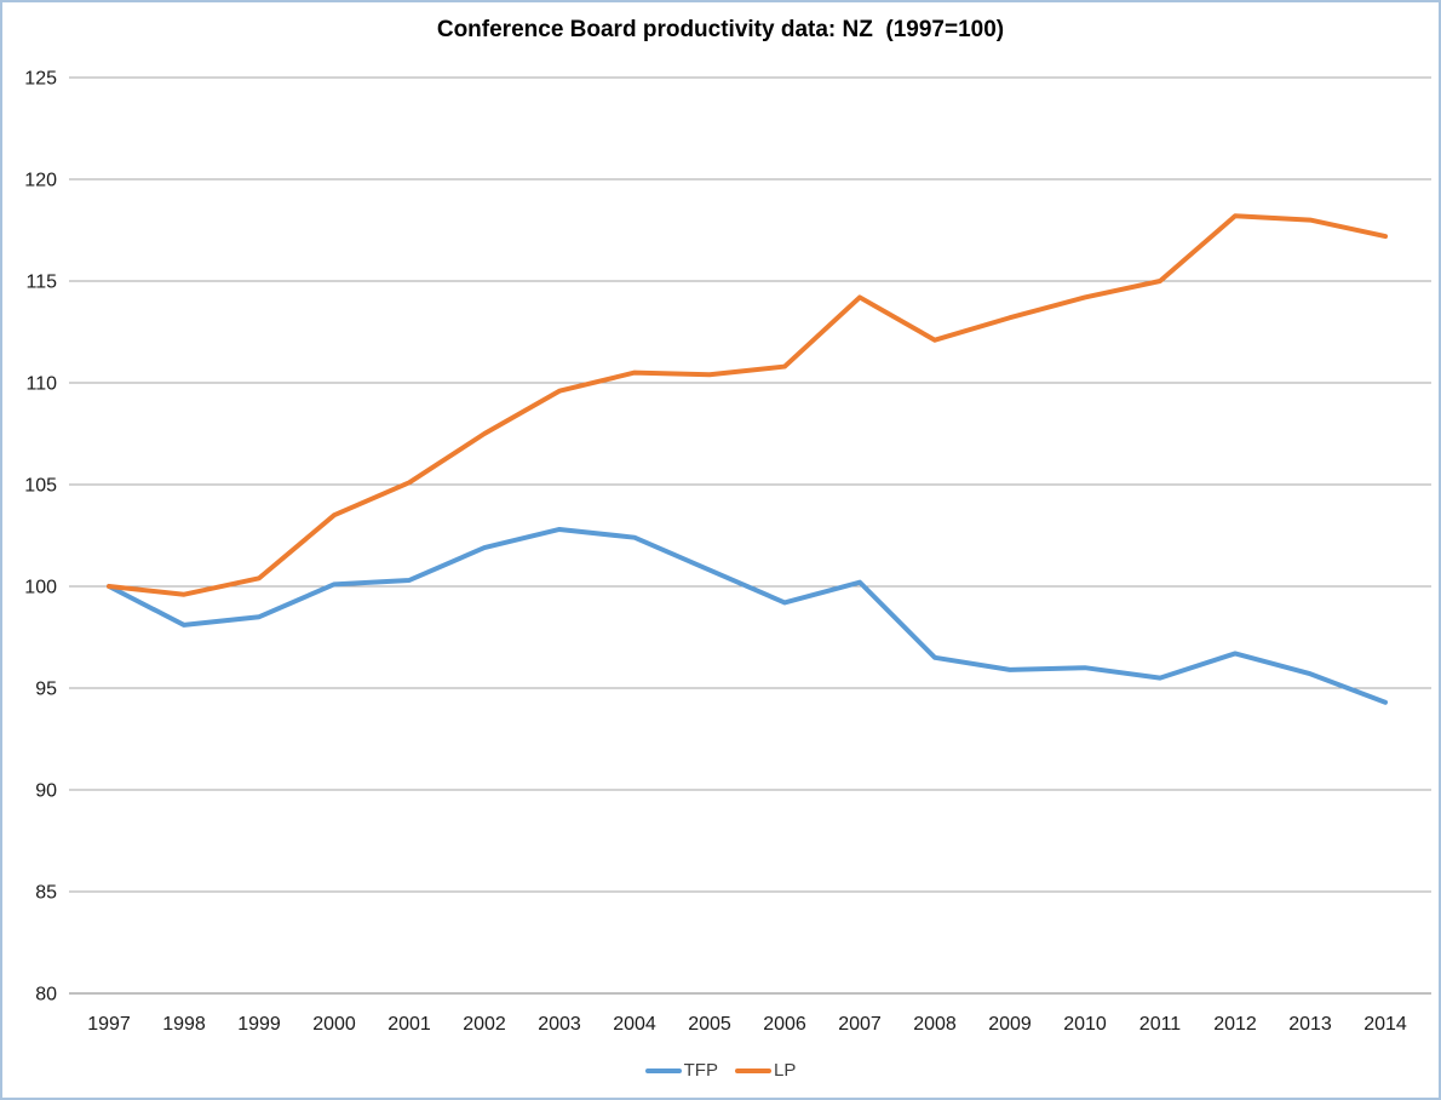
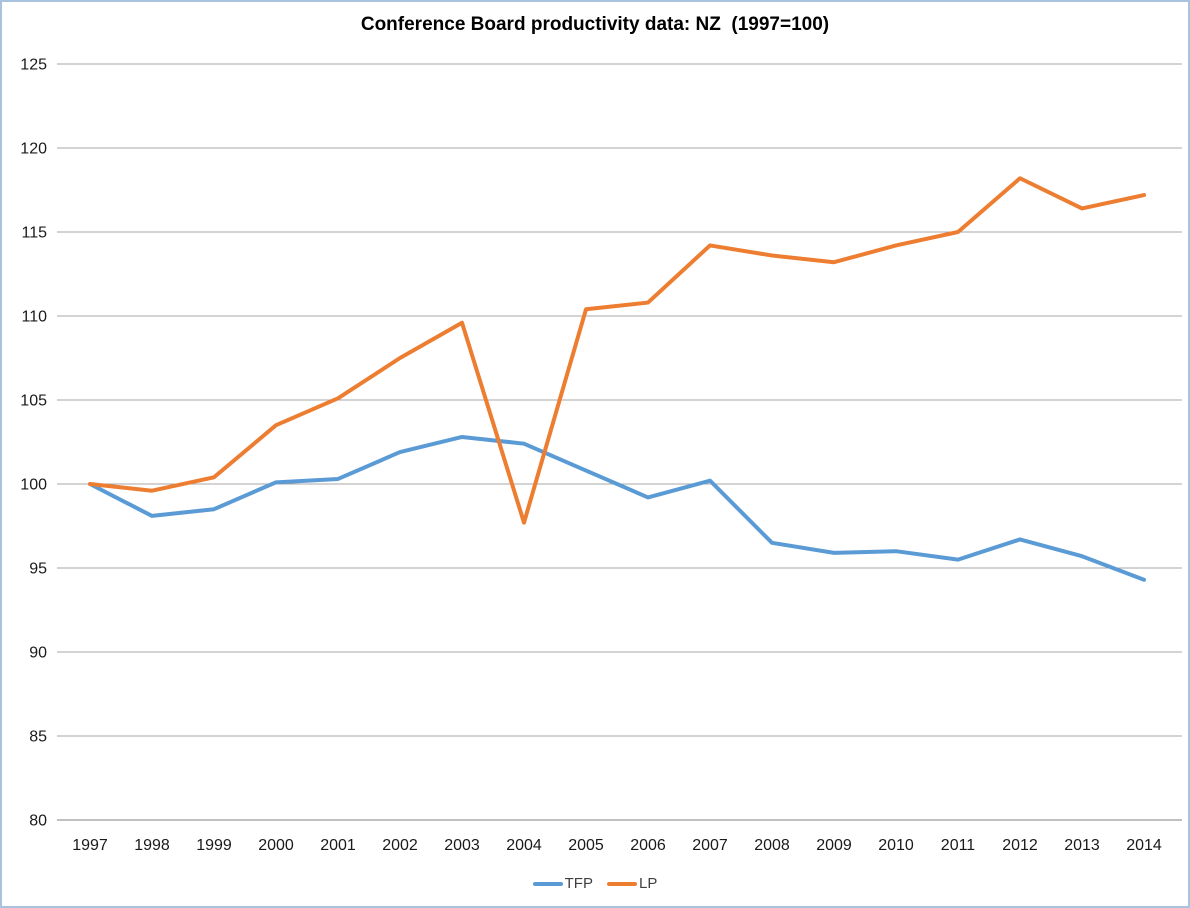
LP/2004: 110.5 -> 97.7
LP/2008: 112.1 -> 113.6
LP/2013: 118.0 -> 116.4
